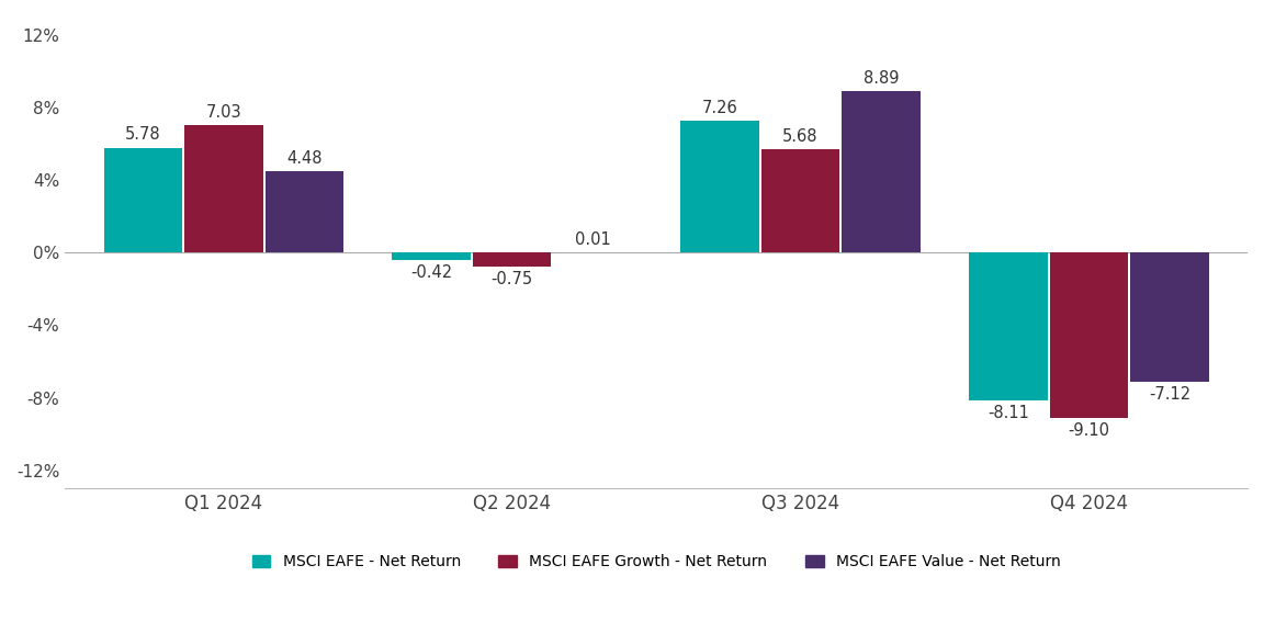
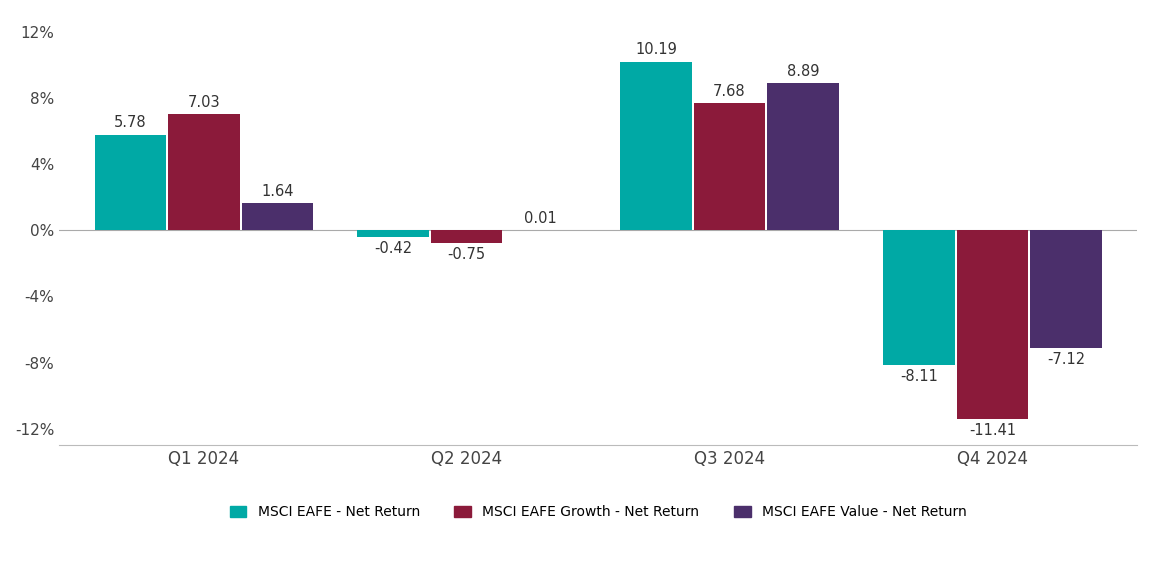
MSCI EAFE Value - Net Return/Q1 2024: 4.48 -> 1.64
MSCI EAFE - Net Return/Q3 2024: 7.26 -> 10.19
MSCI EAFE Growth - Net Return/Q3 2024: 5.68 -> 7.68
MSCI EAFE Growth - Net Return/Q4 2024: -9.10 -> -11.41
